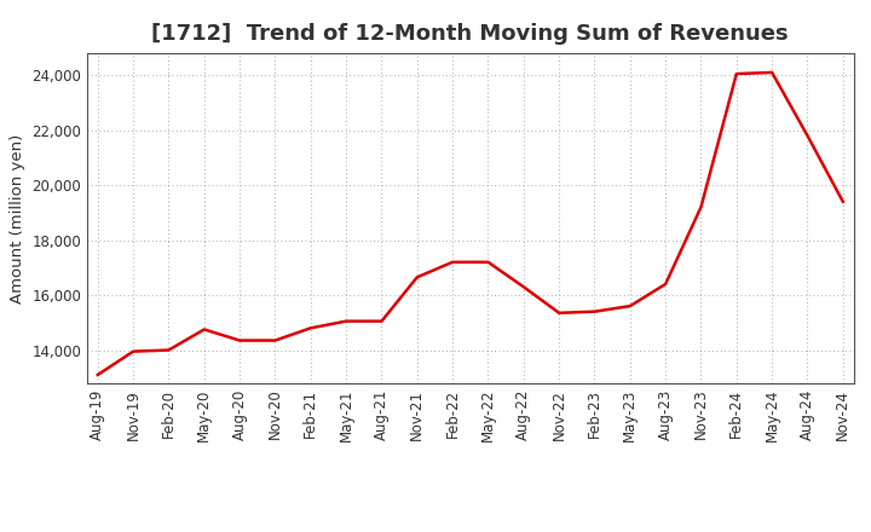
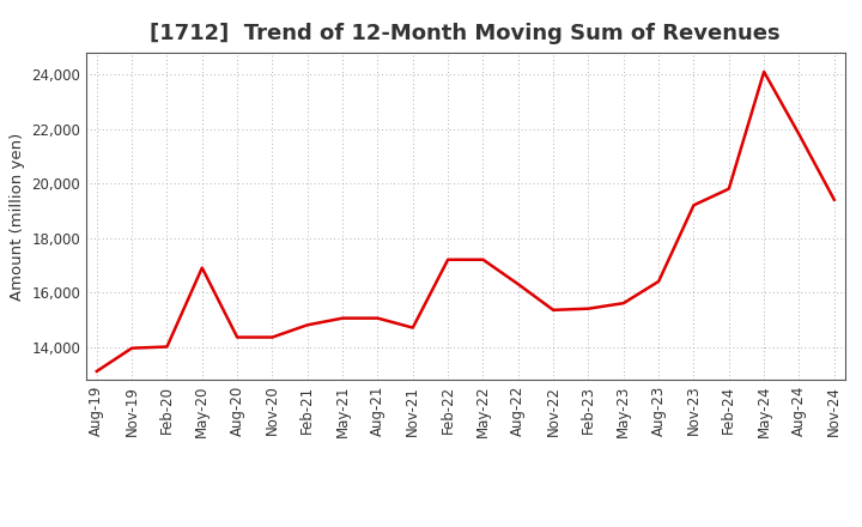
May-20: 14,750 -> 16,900
Nov-21: 16,650 -> 14,700
Feb-24: 24,050 -> 19,800
